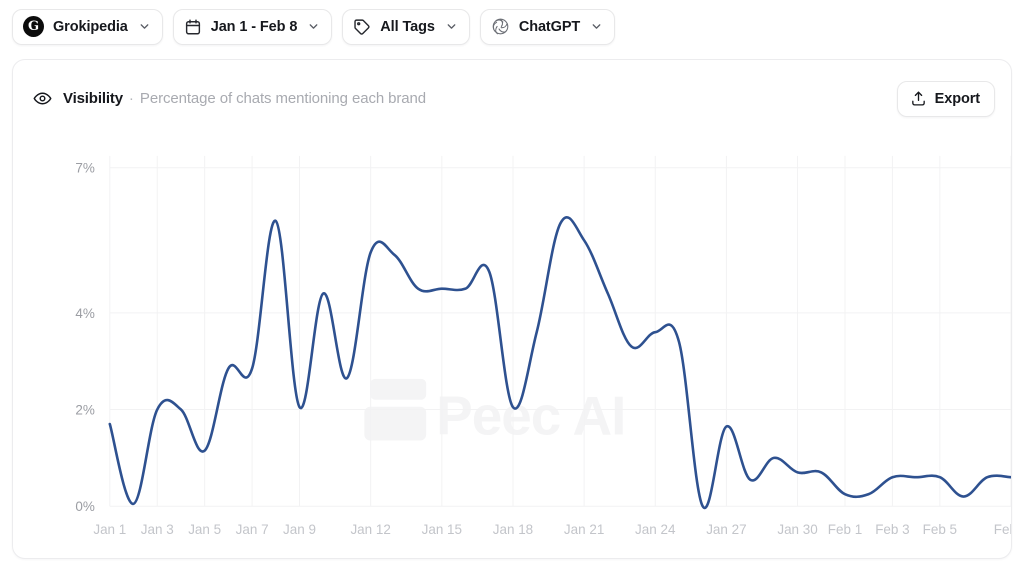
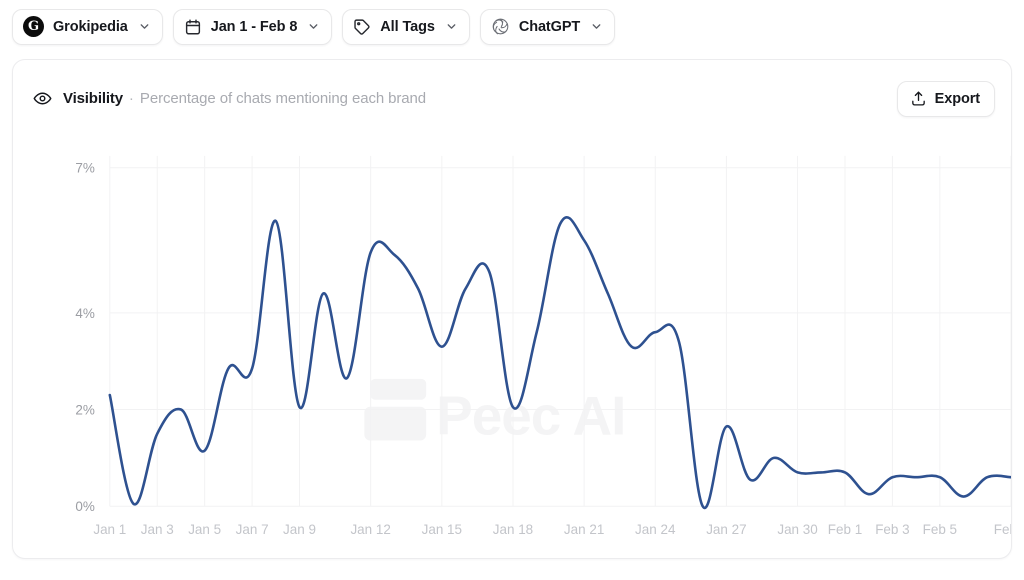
Jan 1: 1.7% -> 2.3%
Jan 3: 2.0% -> 1.5%
Jan 15: 4.5% -> 3.3%
Feb 1: 0.2% -> 0.7%
